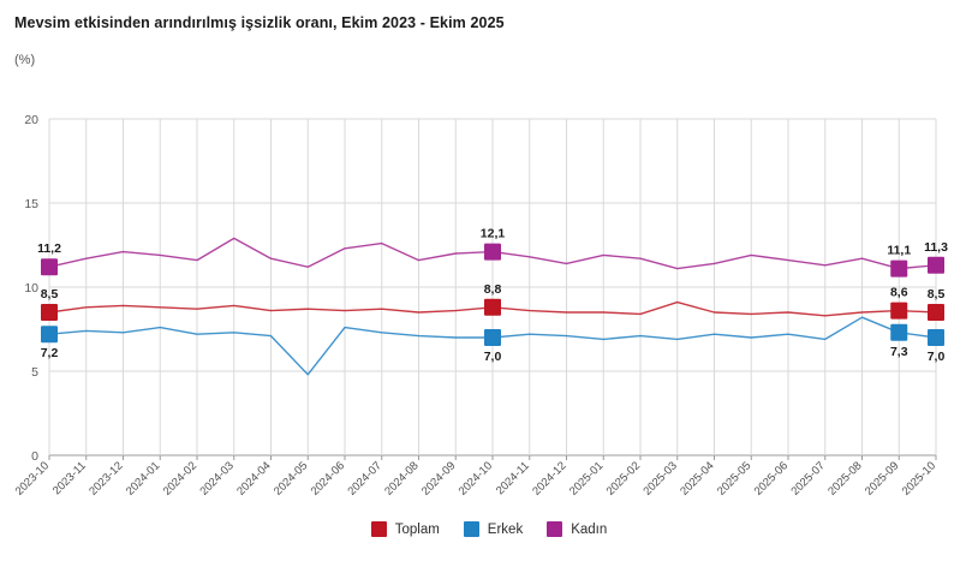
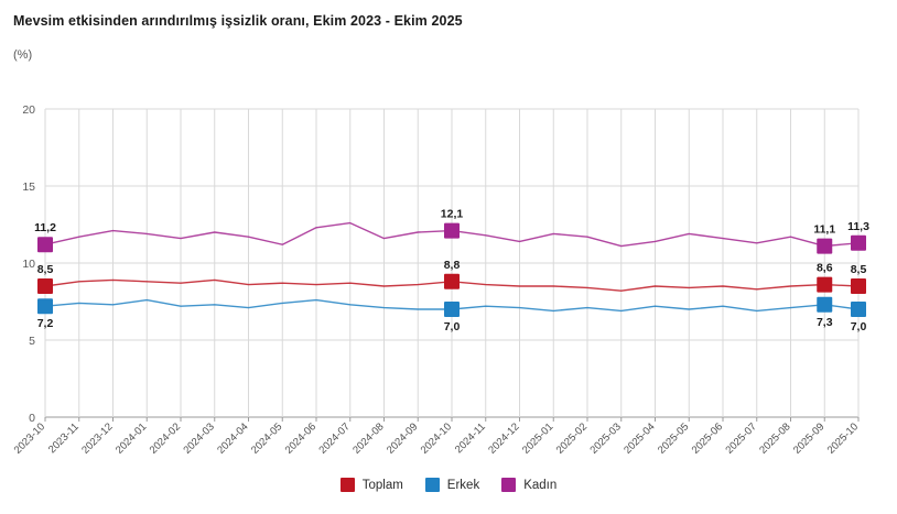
Kadın/2024-03: 12.9 -> 12.0
Erkek/2024-05: 4.8 -> 7.4
Toplam/2025-03: 9.1 -> 8.2
Erkek/2025-08: 8.2 -> 7.1
